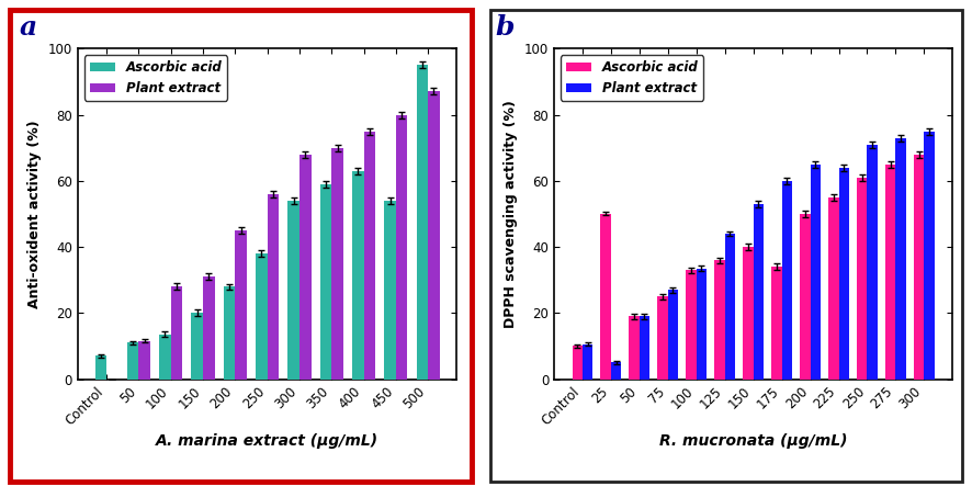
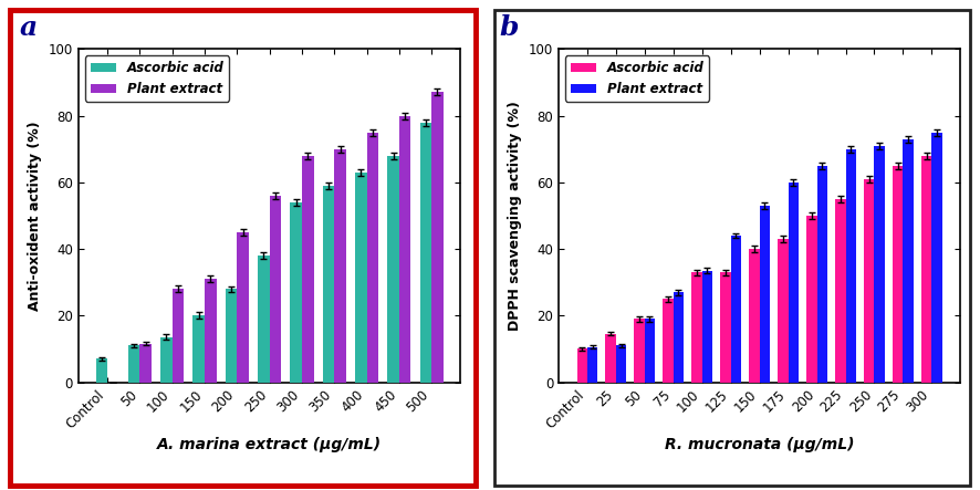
Ascorbic acid/450: 54.0 -> 68.0
Ascorbic acid/500: 95.0 -> 78.0
Ascorbic acid/25: 50.0 -> 14.5
Plant extract/25: 5.0 -> 11.0
Ascorbic acid/125: 36.0 -> 33.0
Ascorbic acid/175: 34.0 -> 43.0
Plant extract/225: 64.0 -> 70.0
